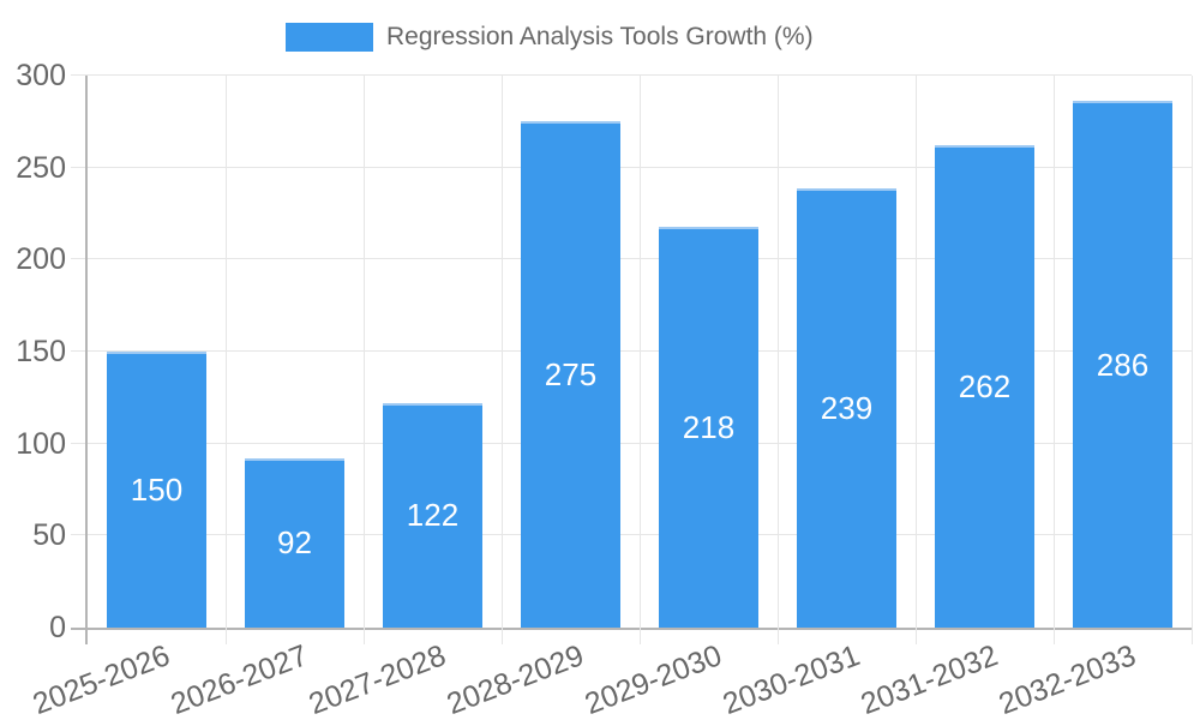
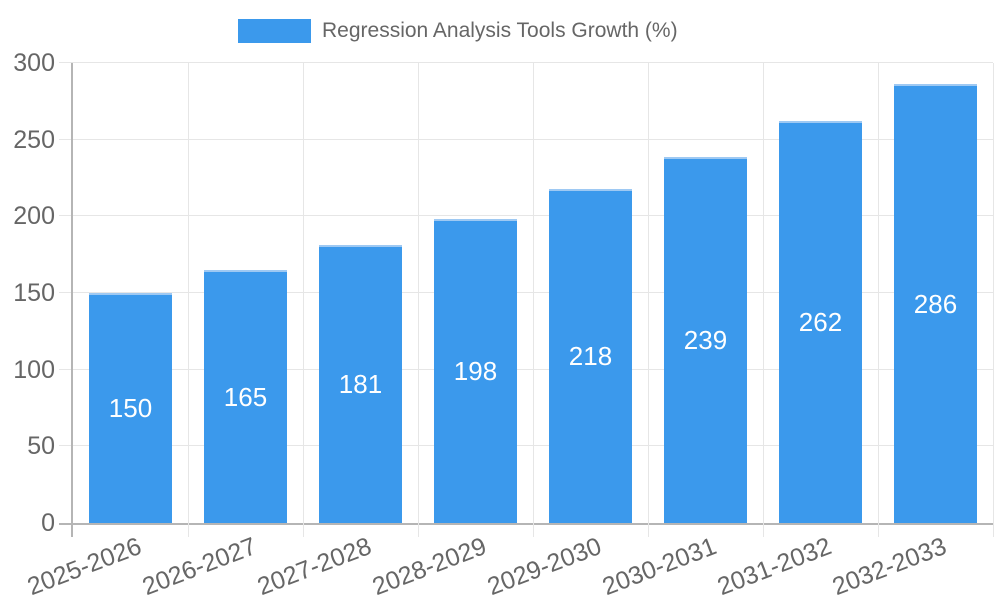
2026-2027: 92 -> 165
2027-2028: 122 -> 181
2028-2029: 275 -> 198
